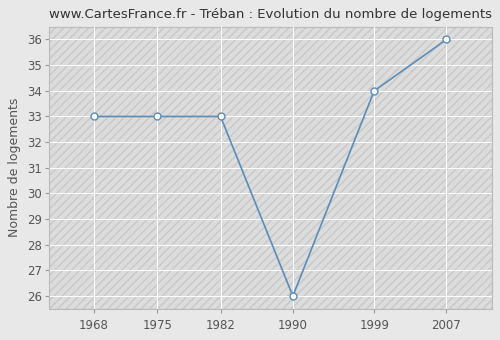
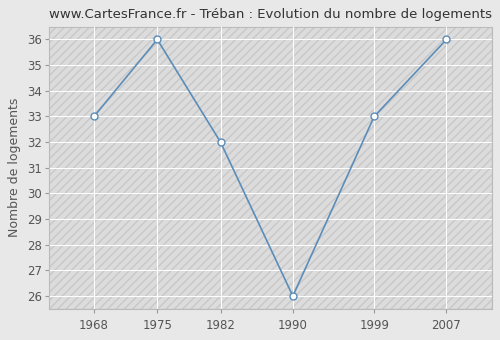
1975: 33 -> 36
1982: 33 -> 32
1999: 34 -> 33
